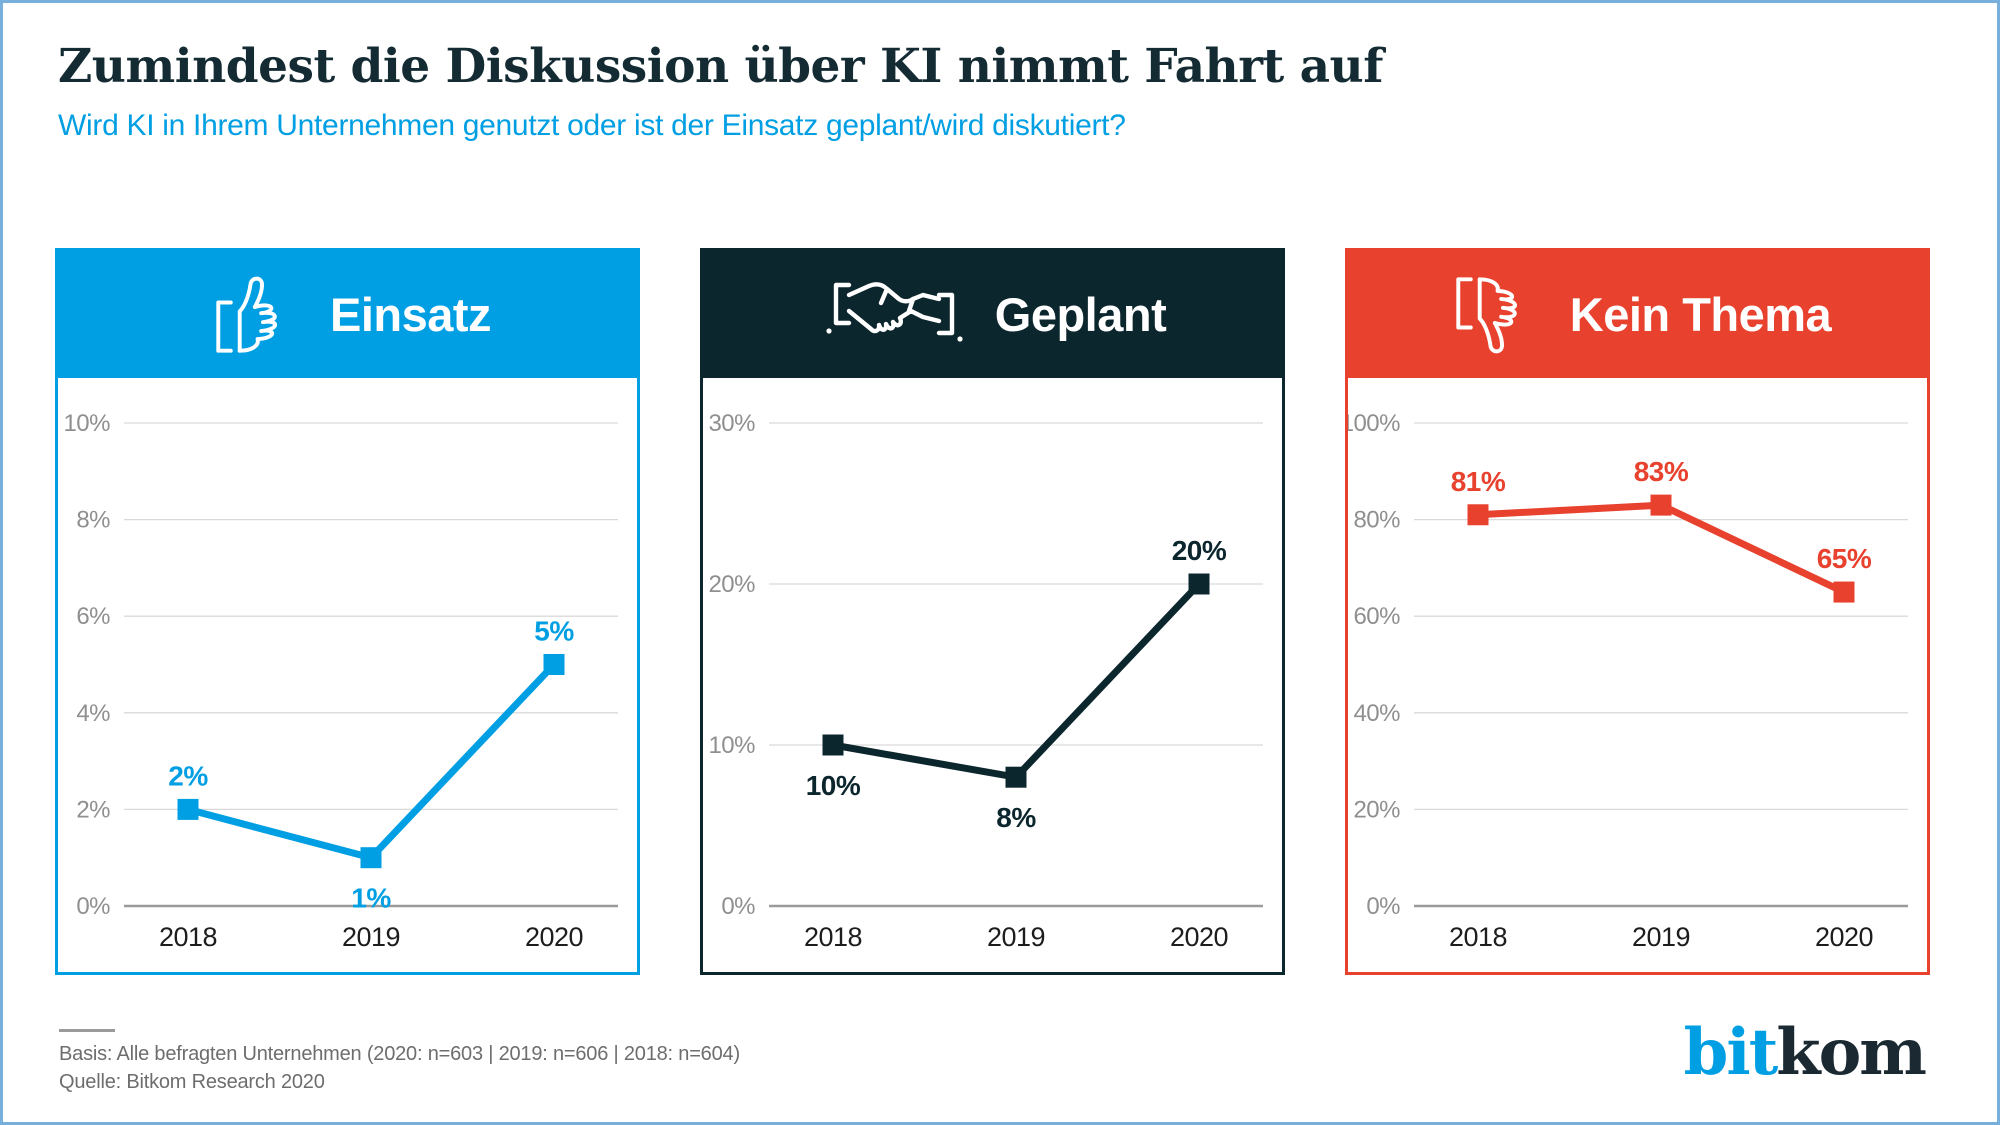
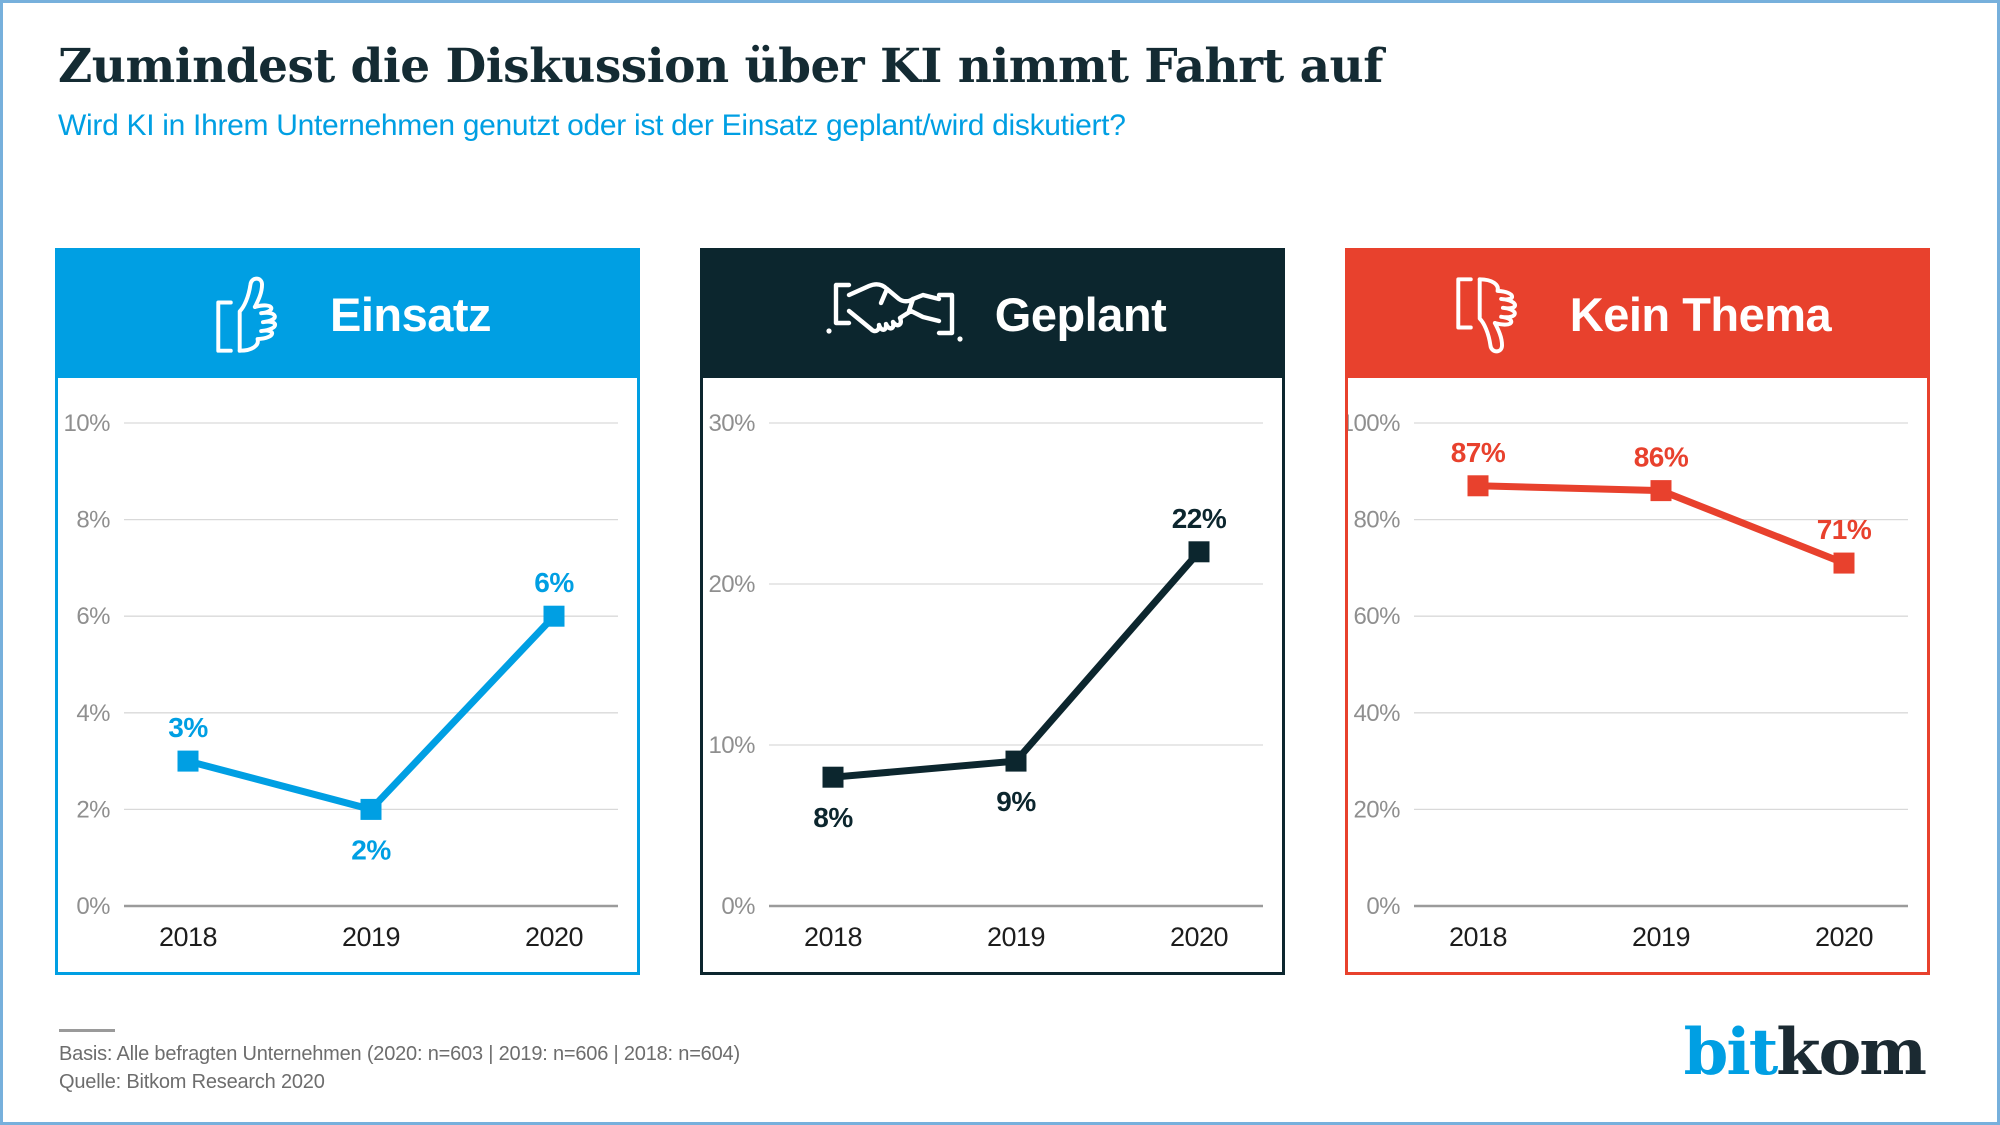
Einsatz/2018: 2% -> 3%
Einsatz/2019: 1% -> 2%
Einsatz/2020: 5% -> 6%
Geplant/2018: 10% -> 8%
Geplant/2019: 8% -> 9%
Geplant/2020: 20% -> 22%
Kein Thema/2018: 81% -> 87%
Kein Thema/2019: 83% -> 86%
Kein Thema/2020: 65% -> 71%
